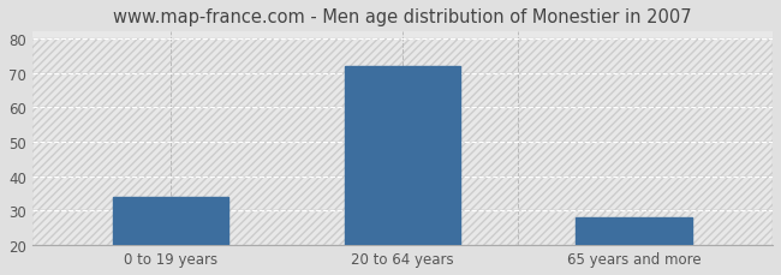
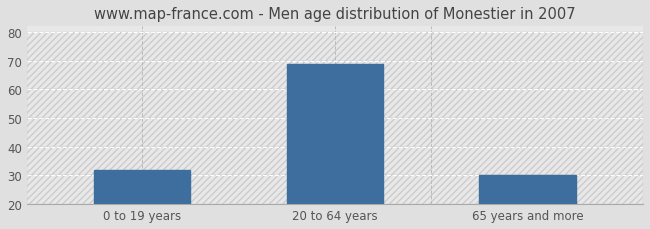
0 to 19 years: 34 -> 32
20 to 64 years: 72 -> 69
65 years and more: 28 -> 30
